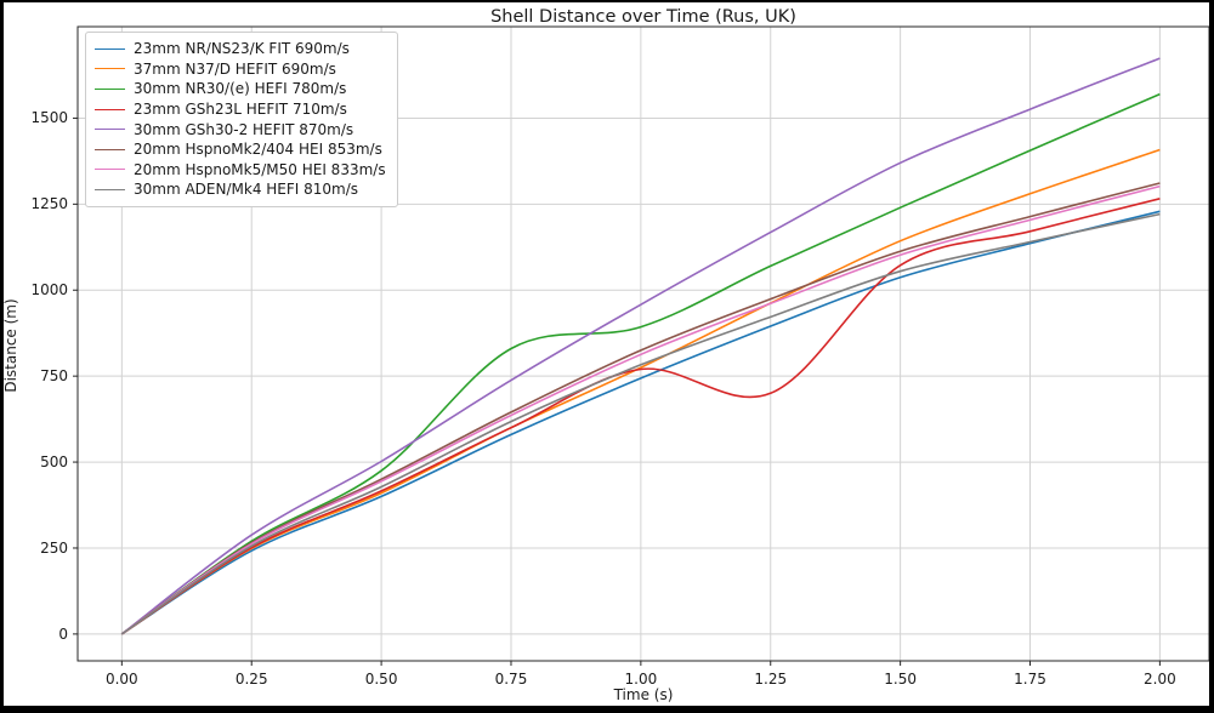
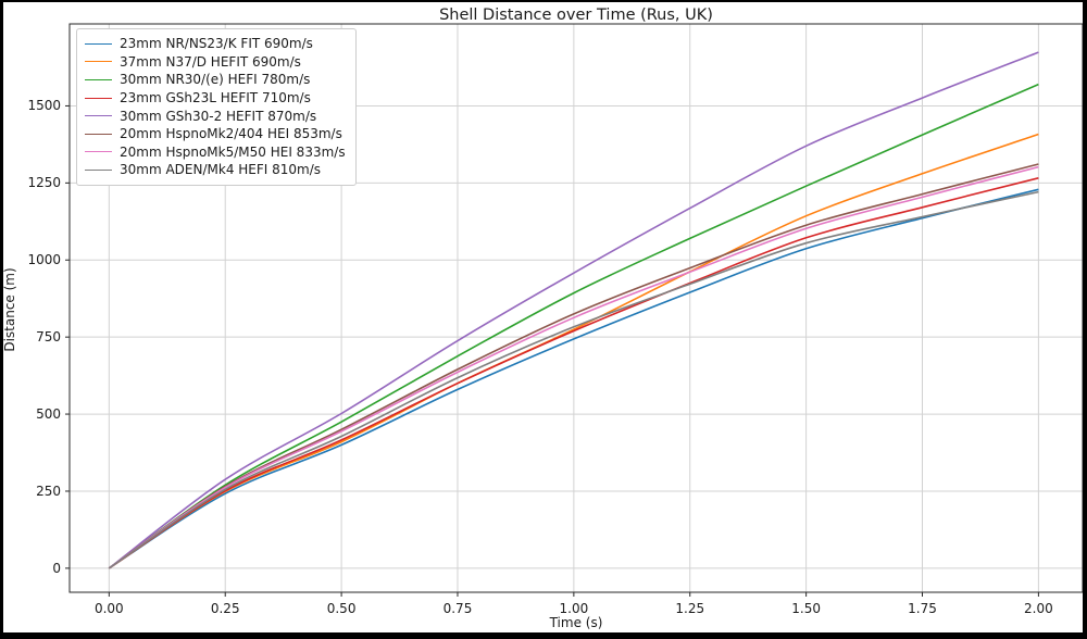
30mm NR30/(e) HEFI 780m/s/0.75: 830 -> 690
23mm GSh23L HEFIT 710m/s/1.25: 700 -> 920
